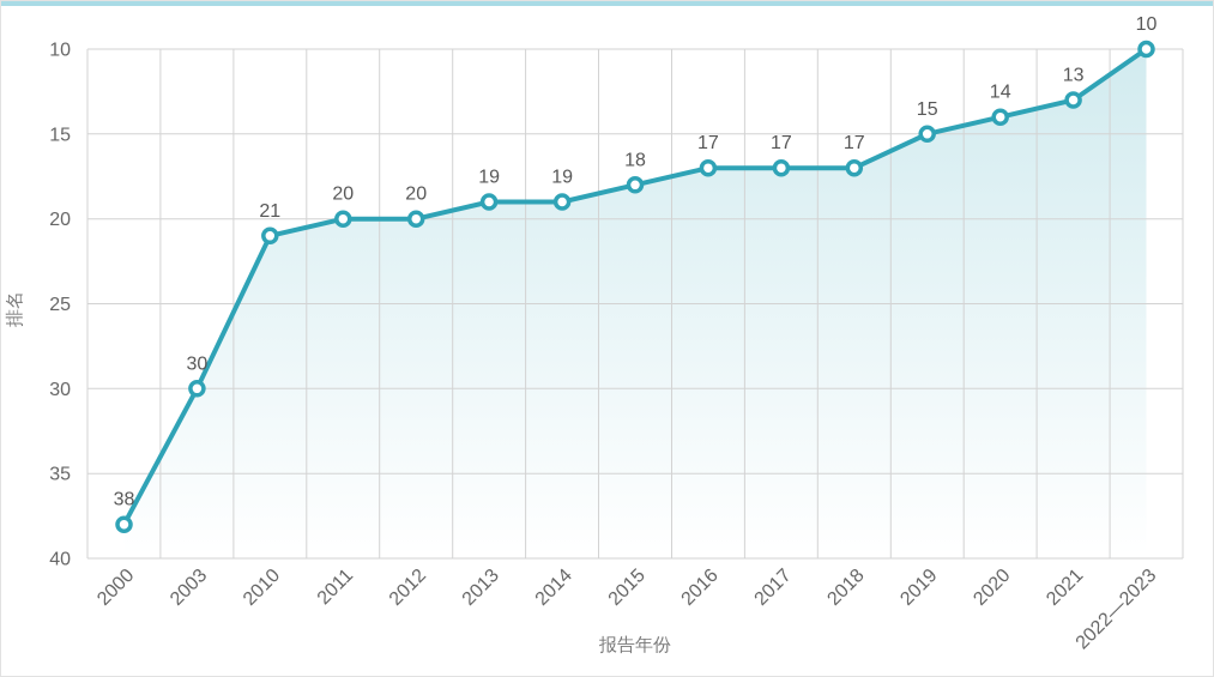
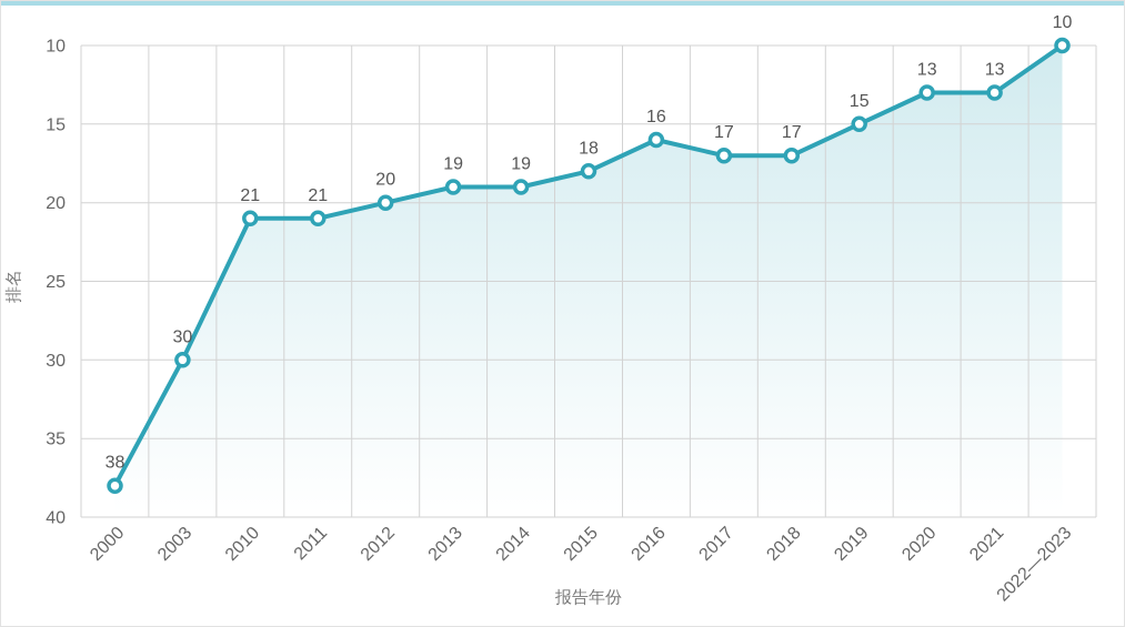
2011: 20 -> 21
2016: 17 -> 16
2020: 14 -> 13
